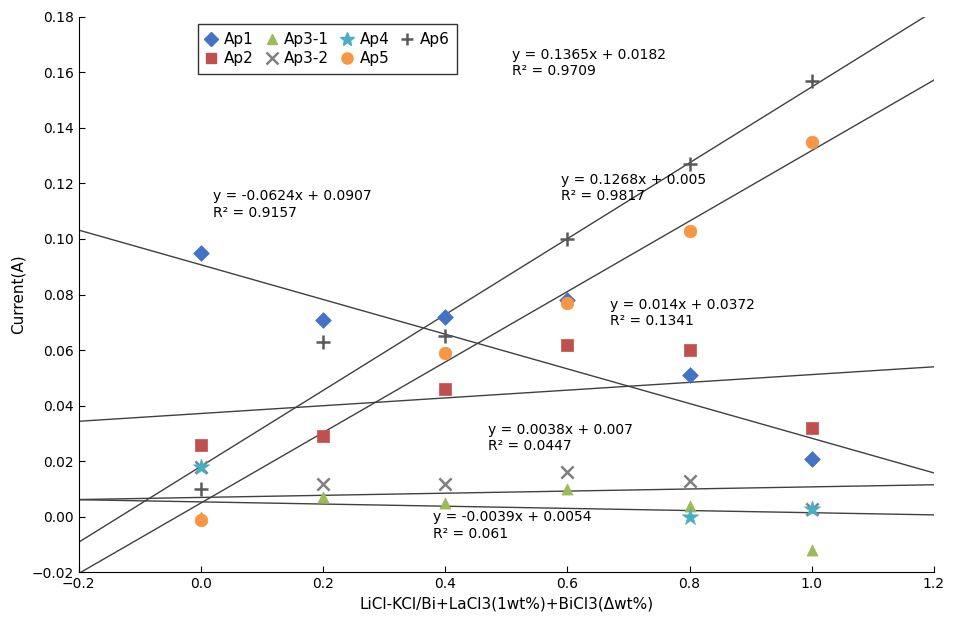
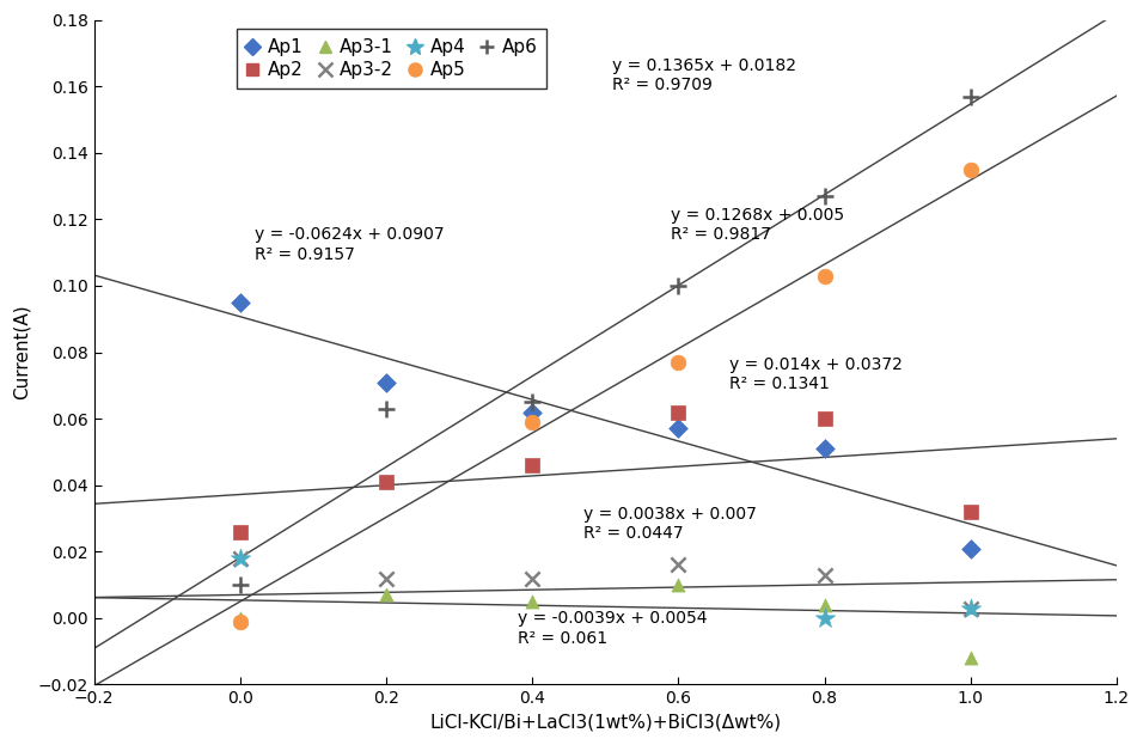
Ap2/0.2: 0.029 -> 0.041
Ap1/0.4: 0.072 -> 0.062
Ap1/0.6: 0.078 -> 0.057
